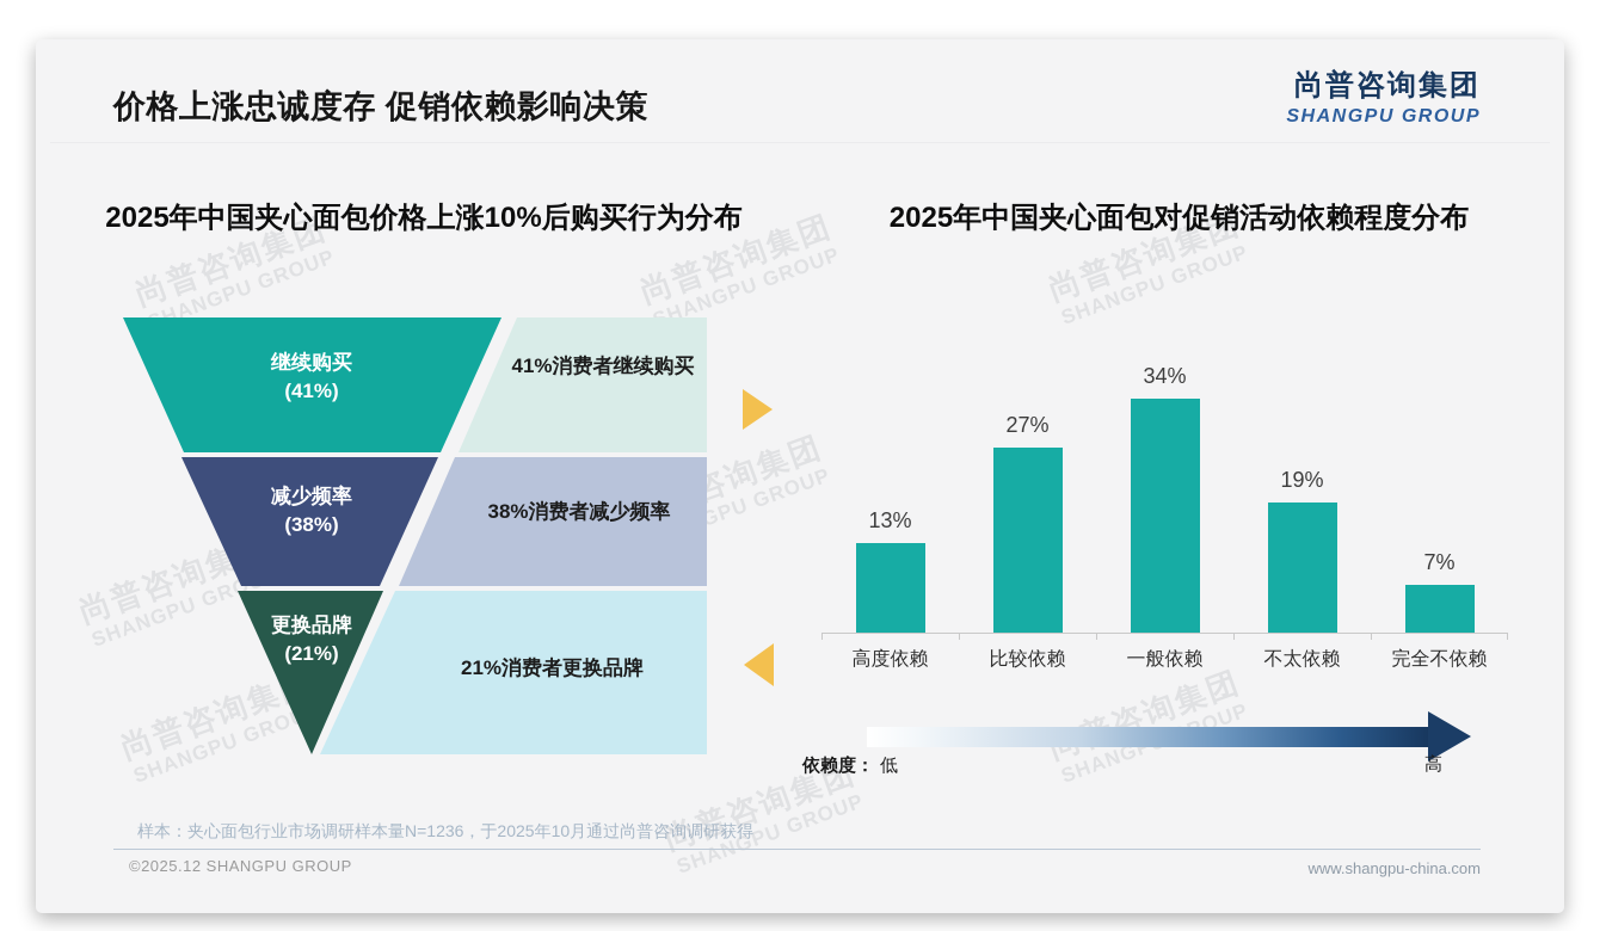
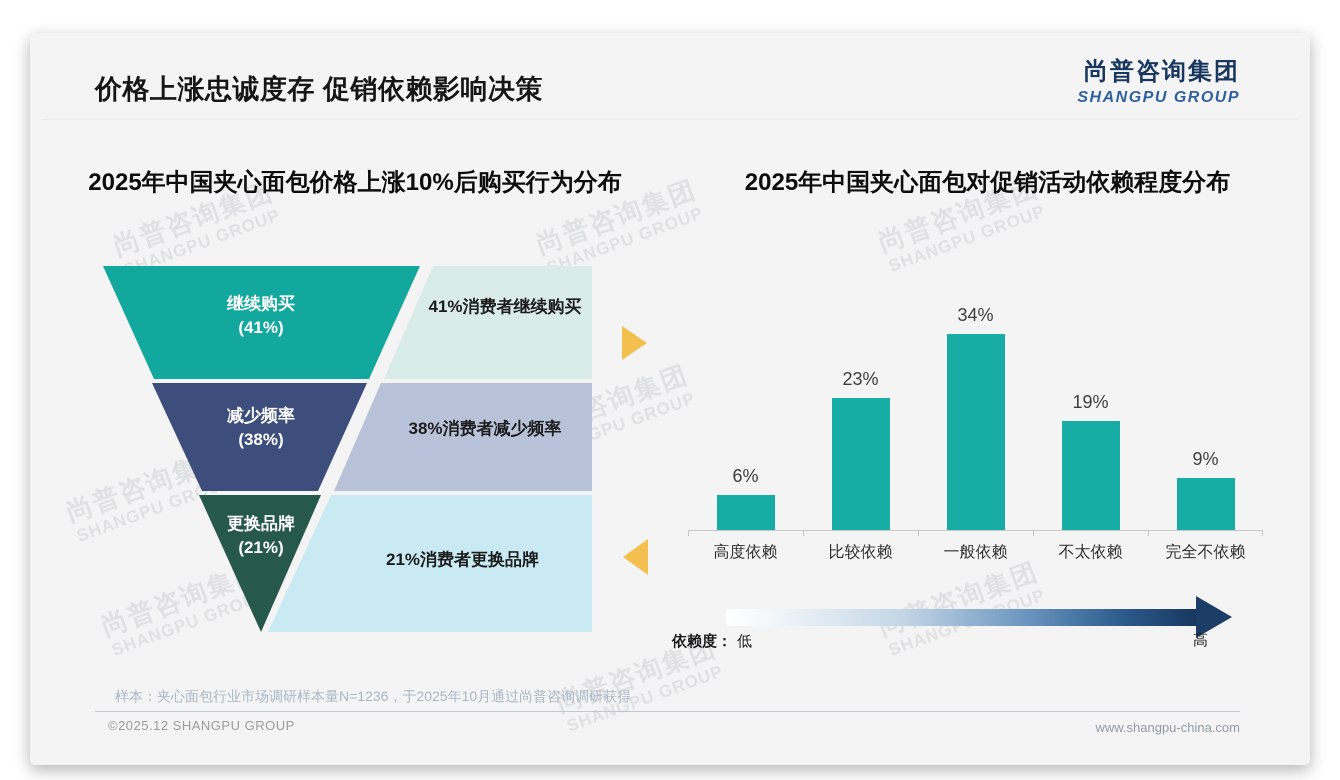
2025年中国夹心面包对促销活动依赖程度分布/高度依赖: 13% -> 6%
2025年中国夹心面包对促销活动依赖程度分布/比较依赖: 27% -> 23%
2025年中国夹心面包对促销活动依赖程度分布/完全不依赖: 7% -> 9%
